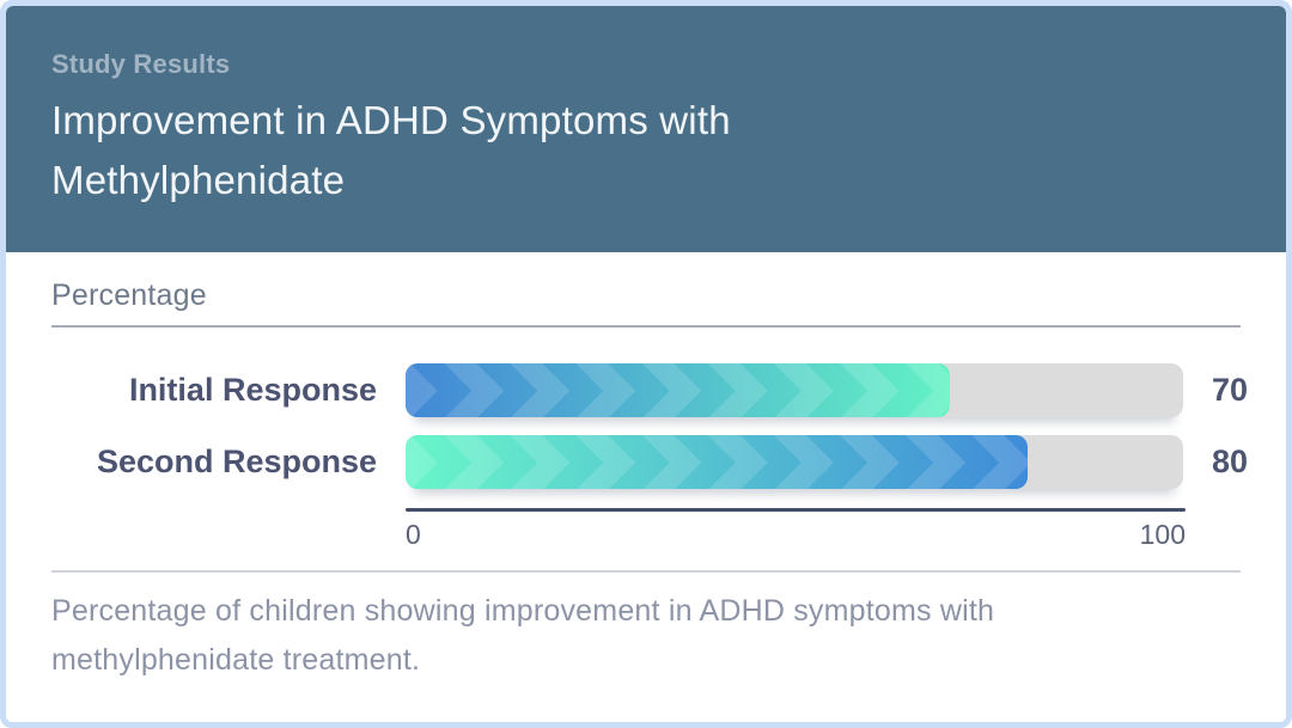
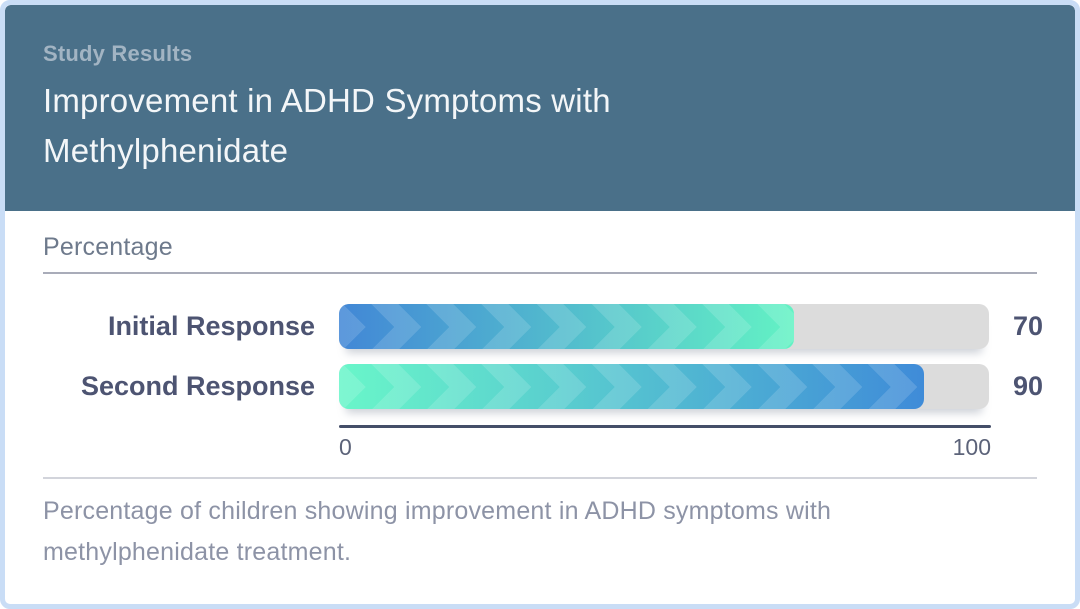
Second Response: 80 -> 90
